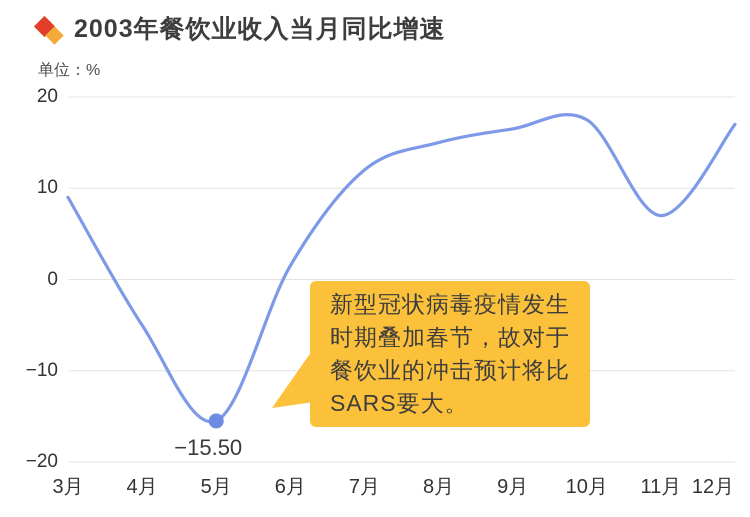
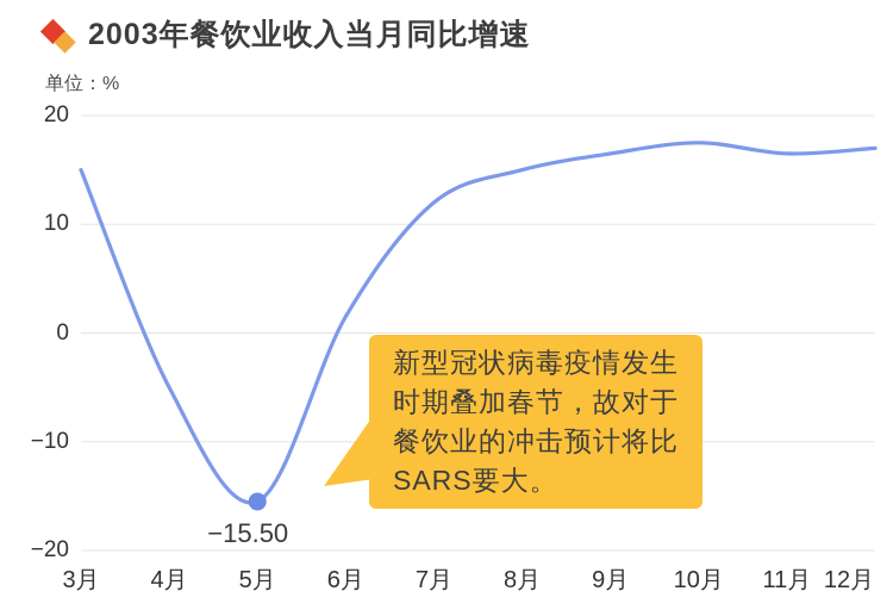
3月: 9 -> 15
11月: 7 -> 16
